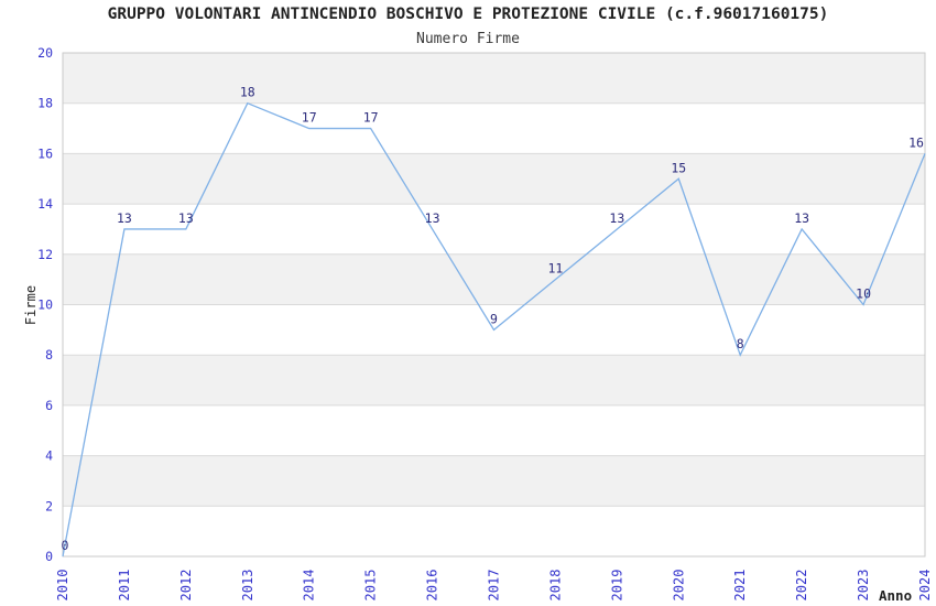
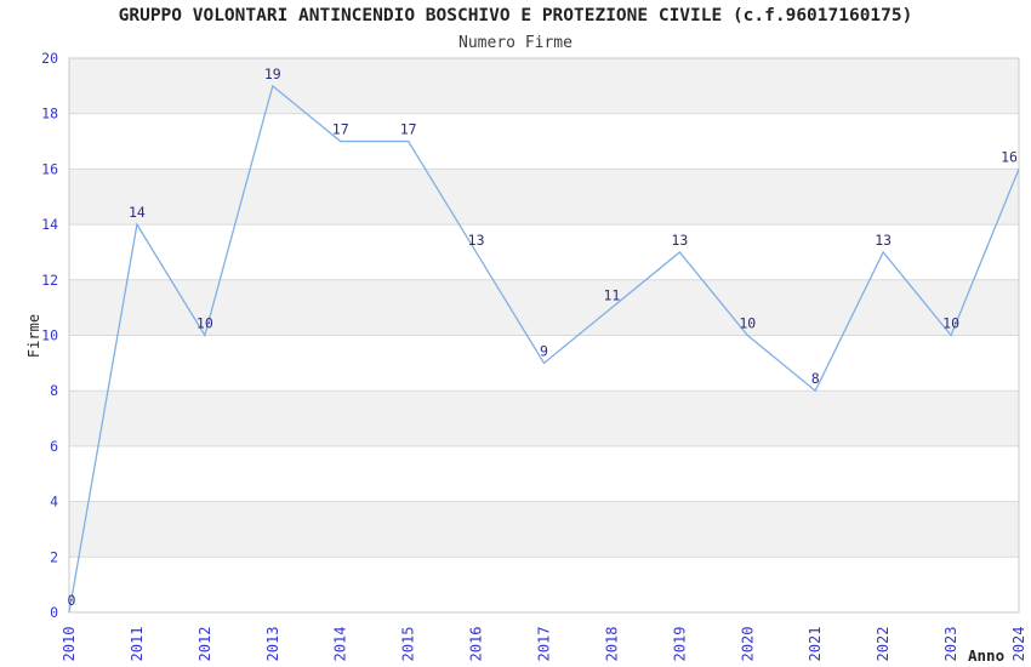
2011: 13 -> 14
2012: 13 -> 10
2013: 18 -> 19
2020: 15 -> 10
